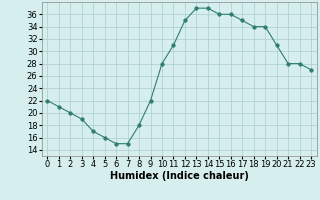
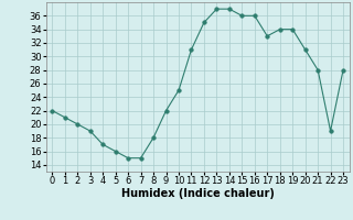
10: 28 -> 25
17: 35 -> 33
22: 28 -> 19
23: 27 -> 28
